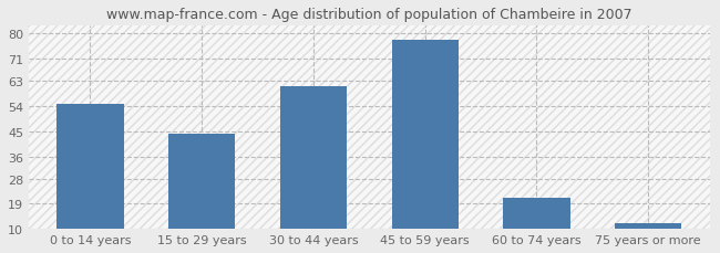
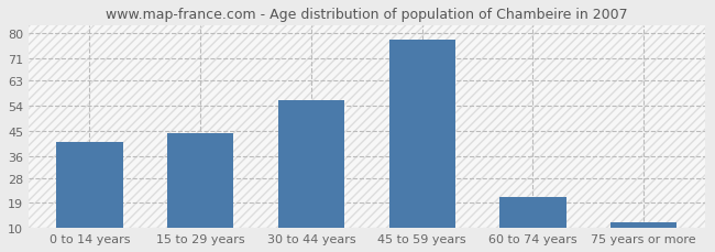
0 to 14 years: 55 -> 41
30 to 44 years: 61 -> 56
